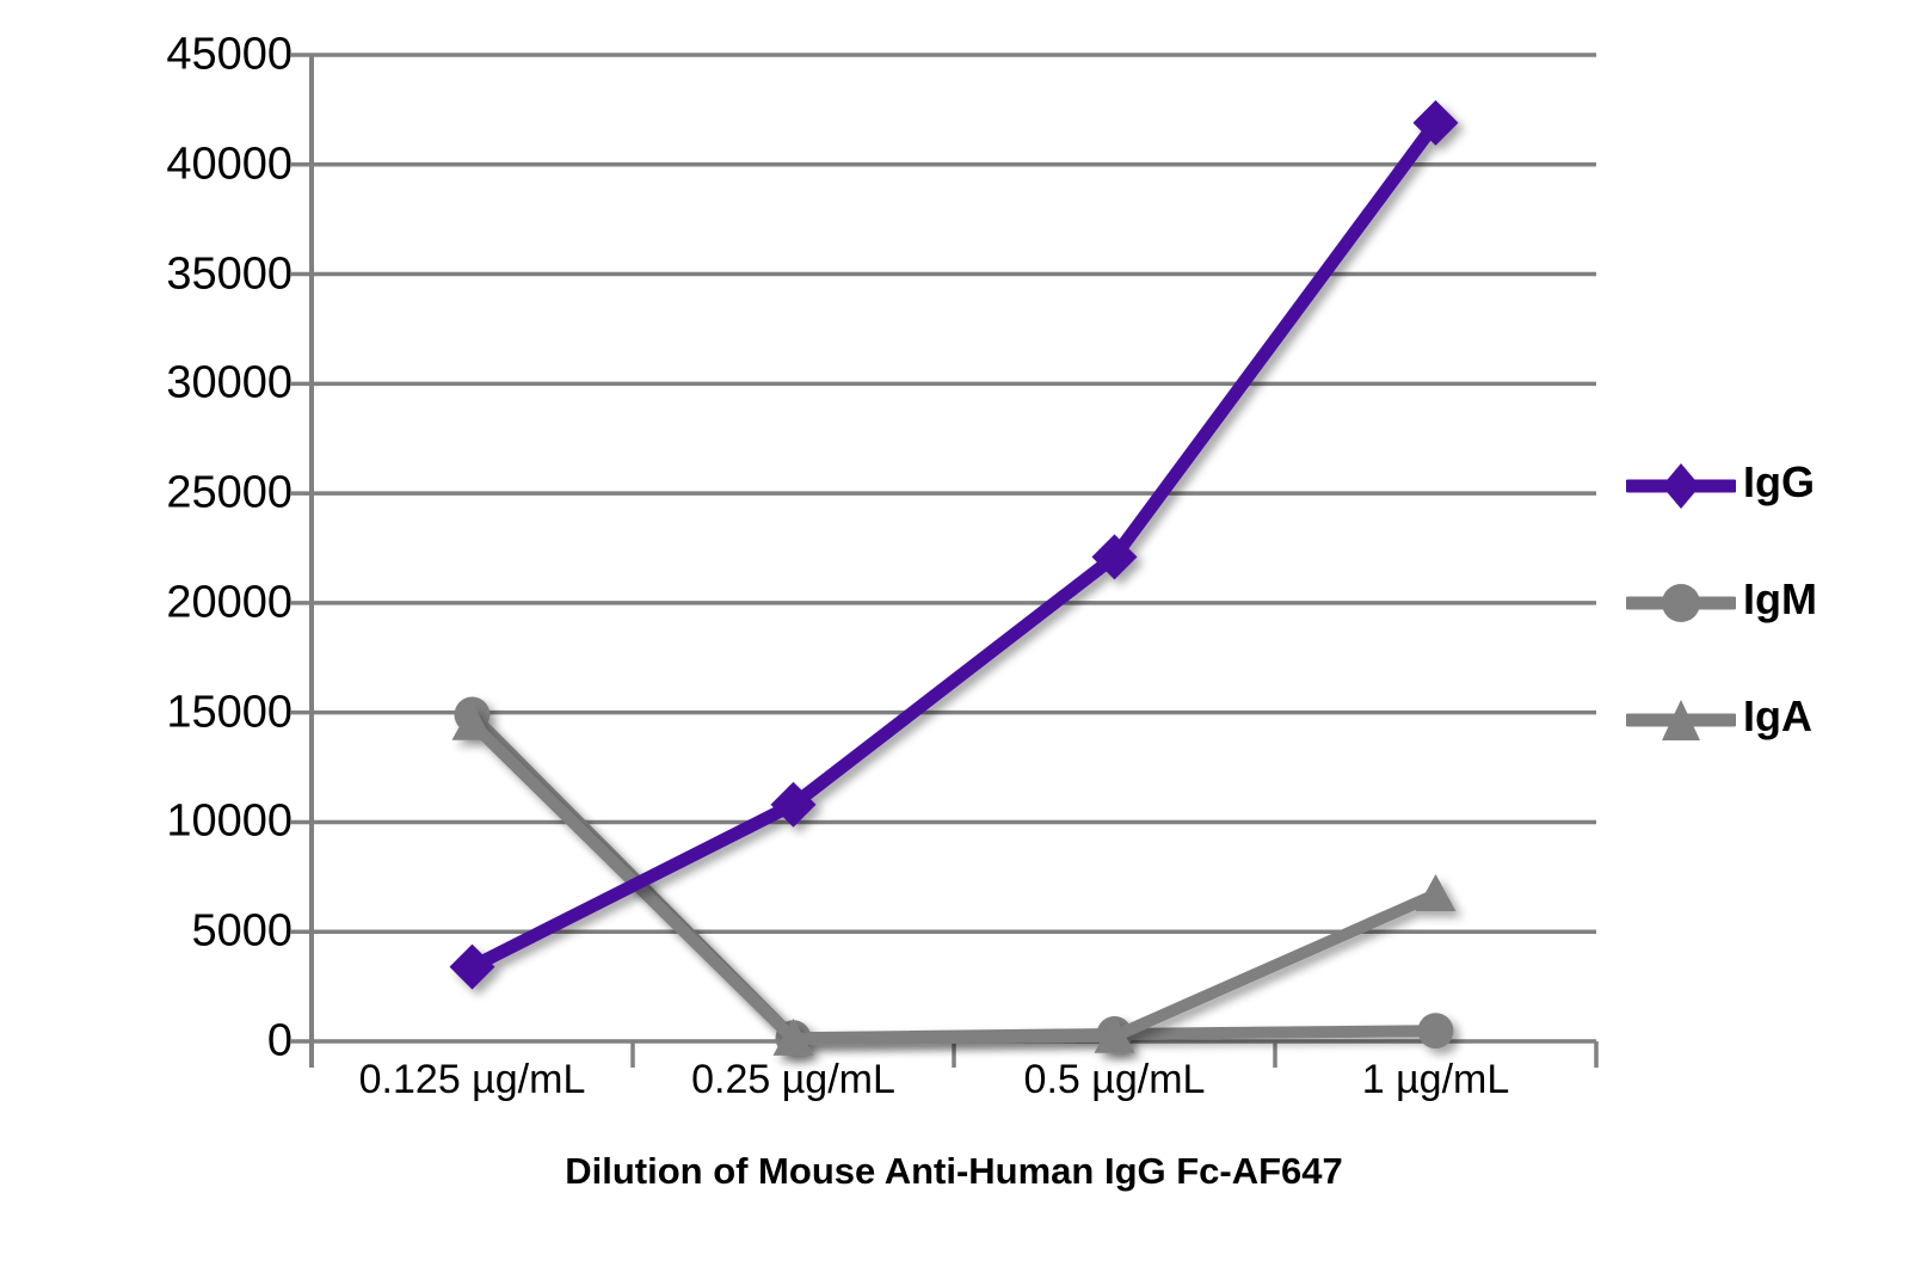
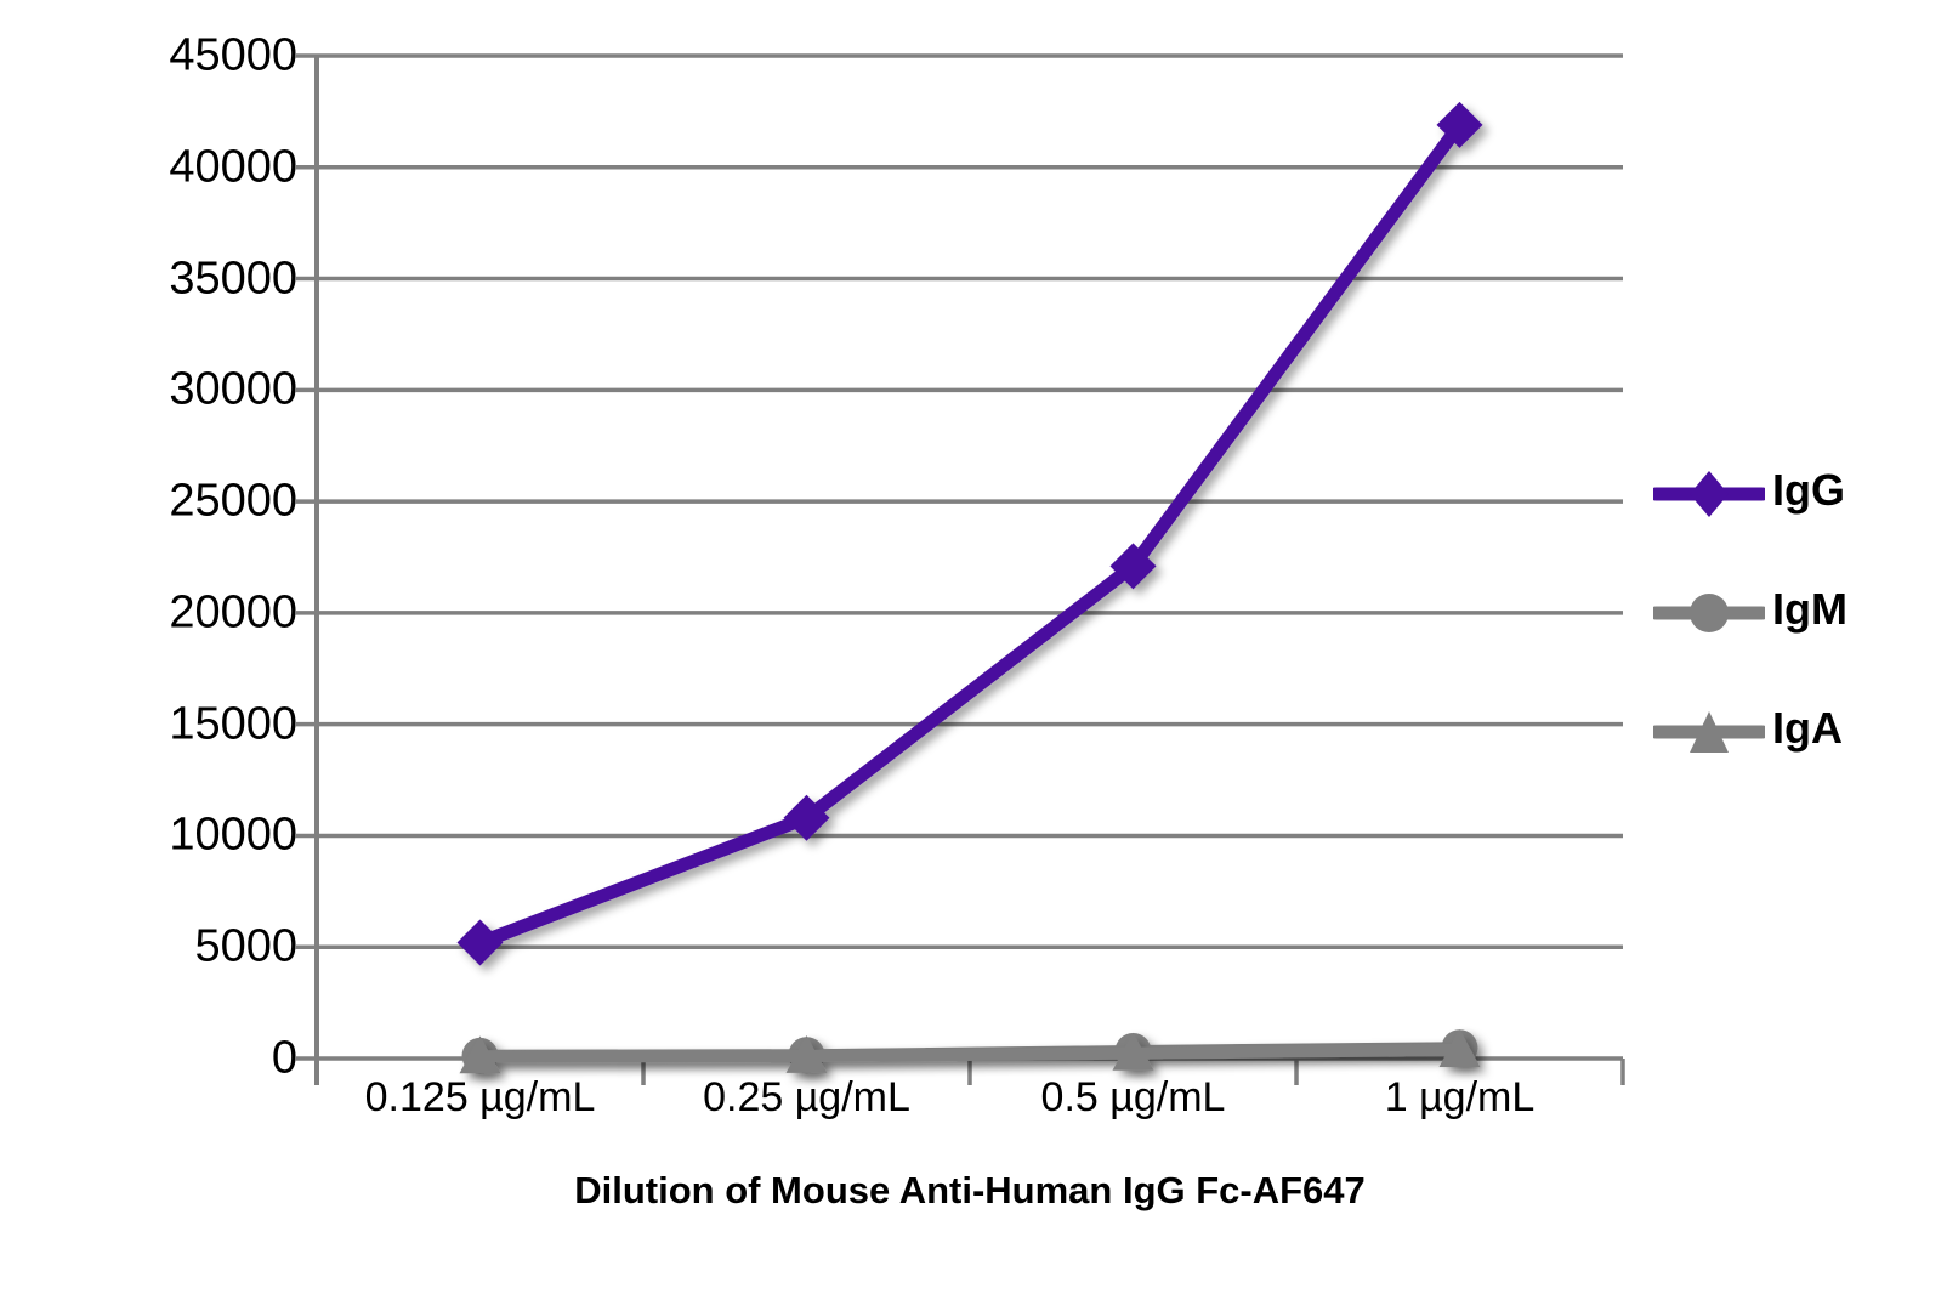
IgG/0.125 µg/mL: 3400 -> 5200
IgM/0.125 µg/mL: 14900 -> 100
IgA/0.125 µg/mL: 14500 -> 100
IgA/1 µg/mL: 6700 -> 400
